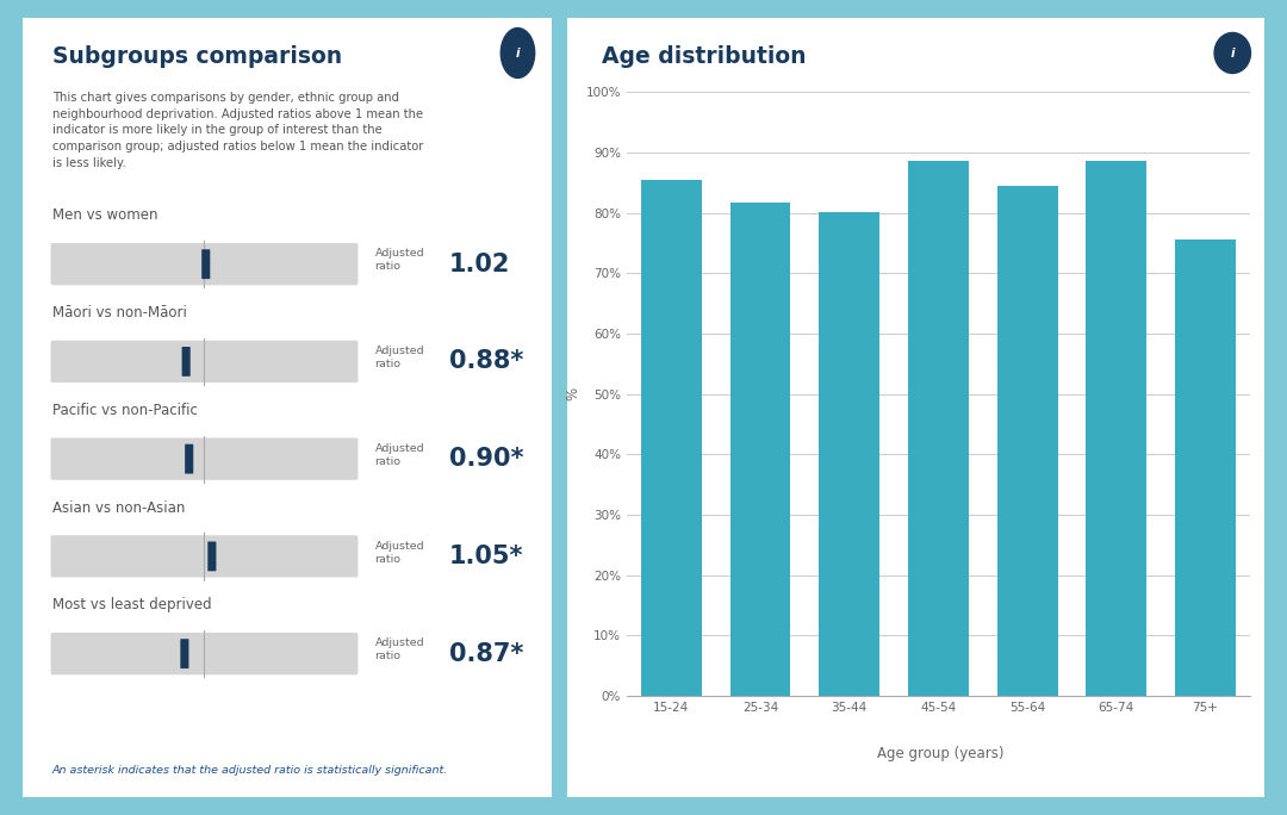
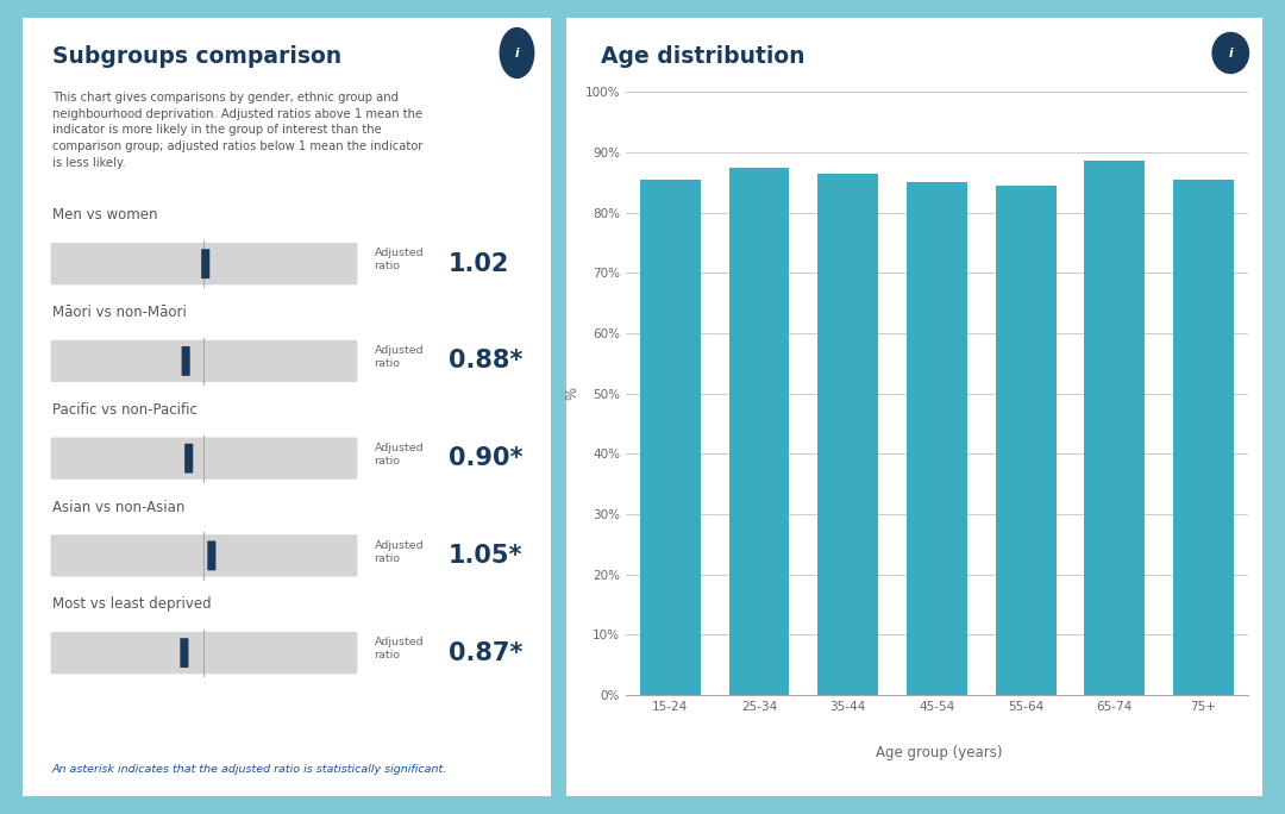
25-34: 81.6% -> 87.5%
35-44: 80.2% -> 86.5%
45-54: 88.6% -> 85.0%
75+: 75.6% -> 85.5%
